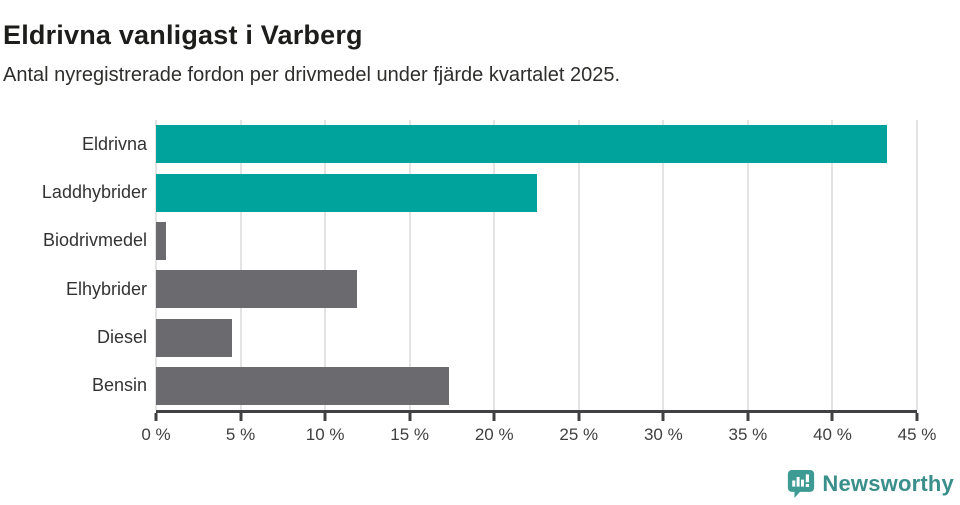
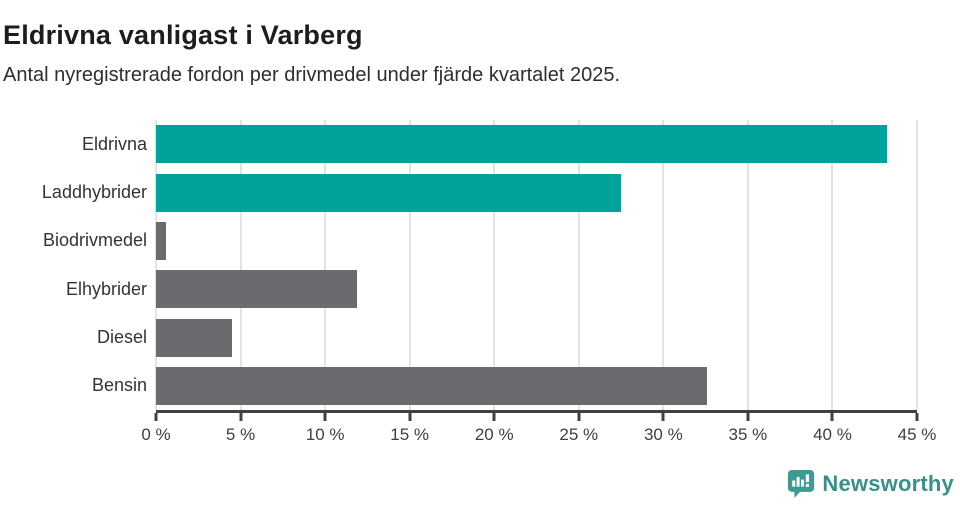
Laddhybrider: 22.5% -> 27.5%
Bensin: 17.3% -> 32.6%
